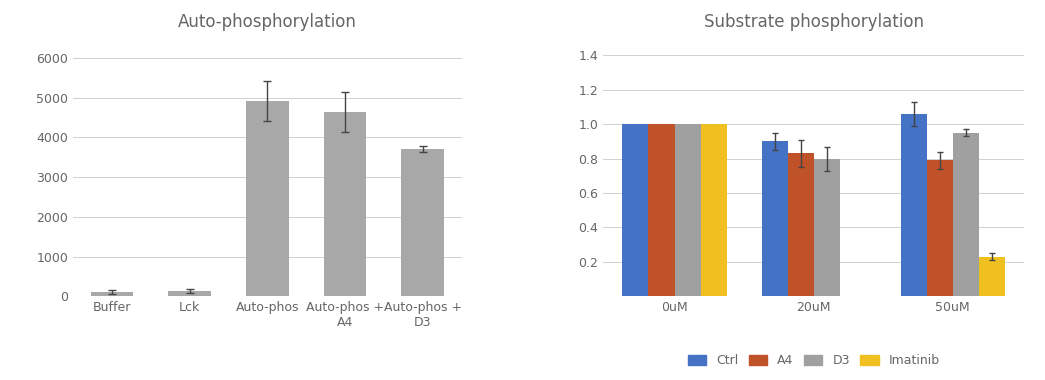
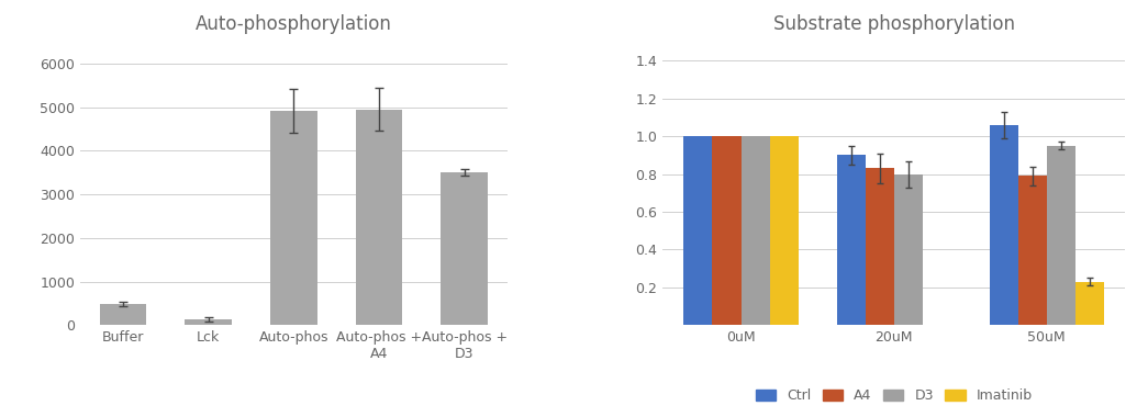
Auto-phosphorylation/Buffer: 120 -> 500
Auto-phosphorylation/Auto-phos + A4: 4640 -> 4950
Auto-phosphorylation/Auto-phos + D3: 3700 -> 3500
